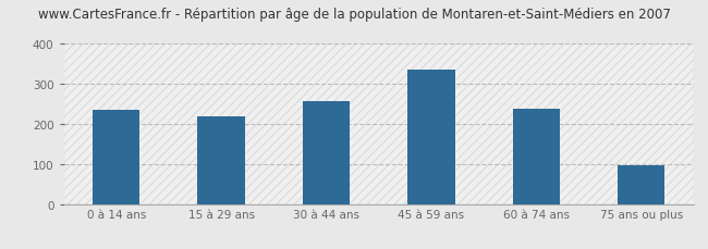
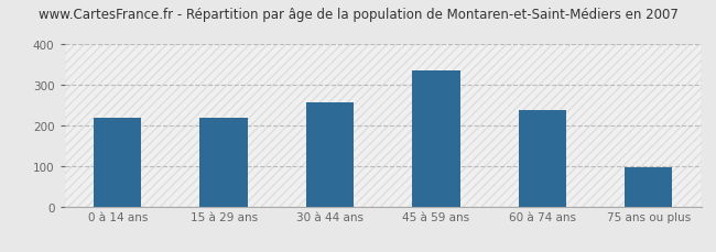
0 à 14 ans: 235 -> 218
